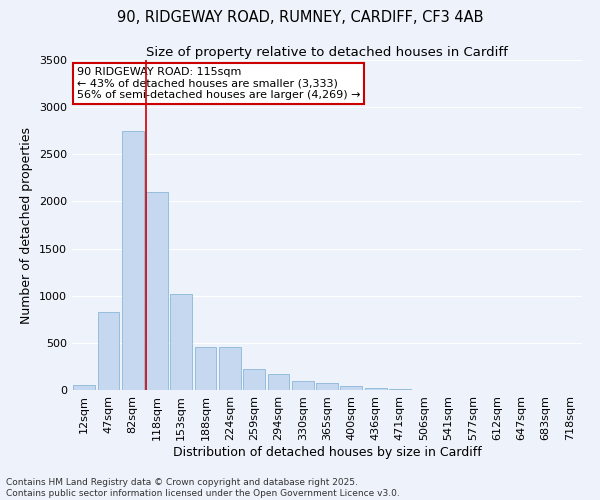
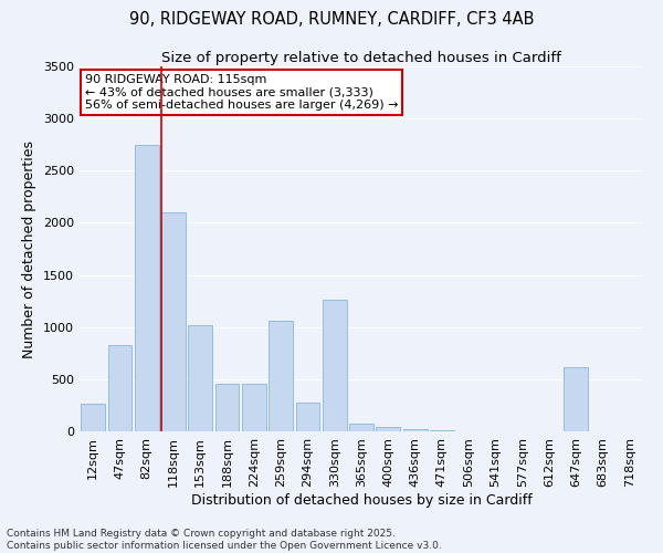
12sqm: 50 -> 260
259sqm: 220 -> 1060
294sqm: 180 -> 280
330sqm: 100 -> 1260
647sqm: 0 -> 620
